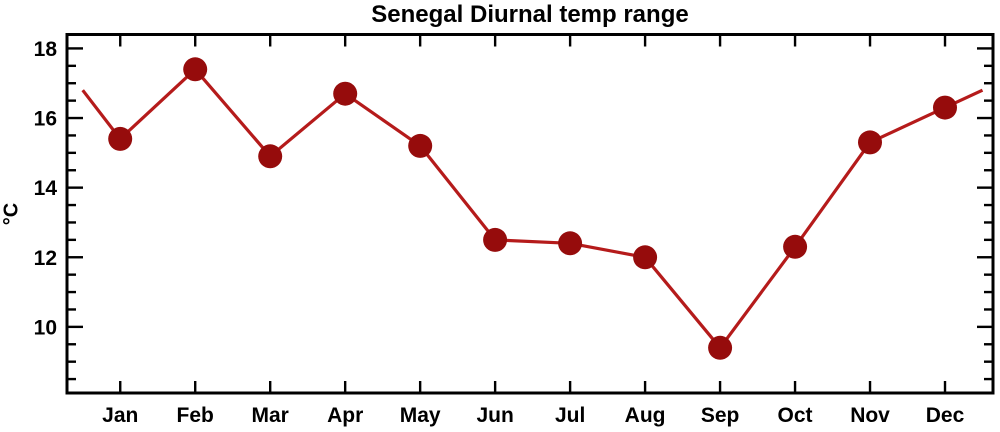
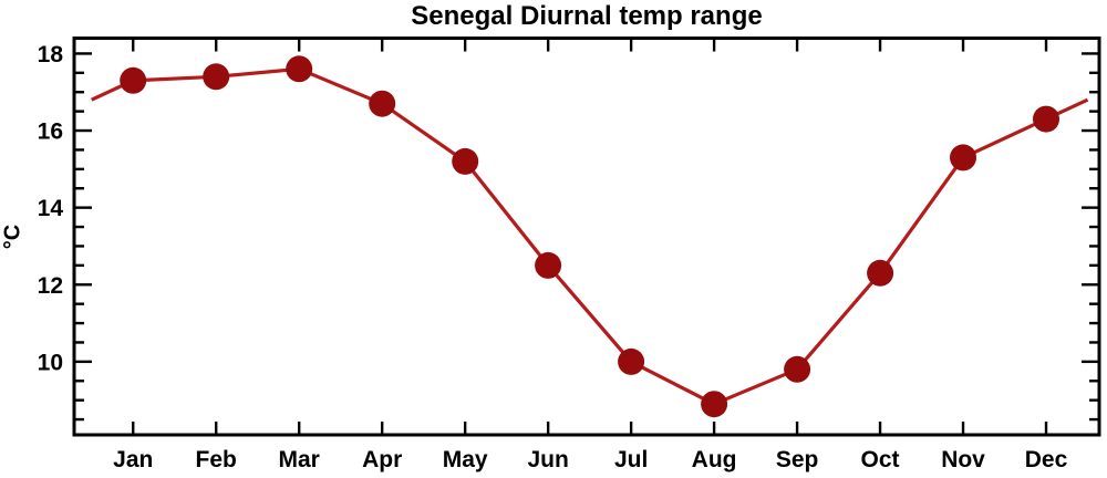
Jan: 15.4 -> 17.3
Mar: 14.9 -> 17.6
Jul: 12.4 -> 10.0
Aug: 12.0 -> 8.9
Sep: 9.4 -> 9.8
